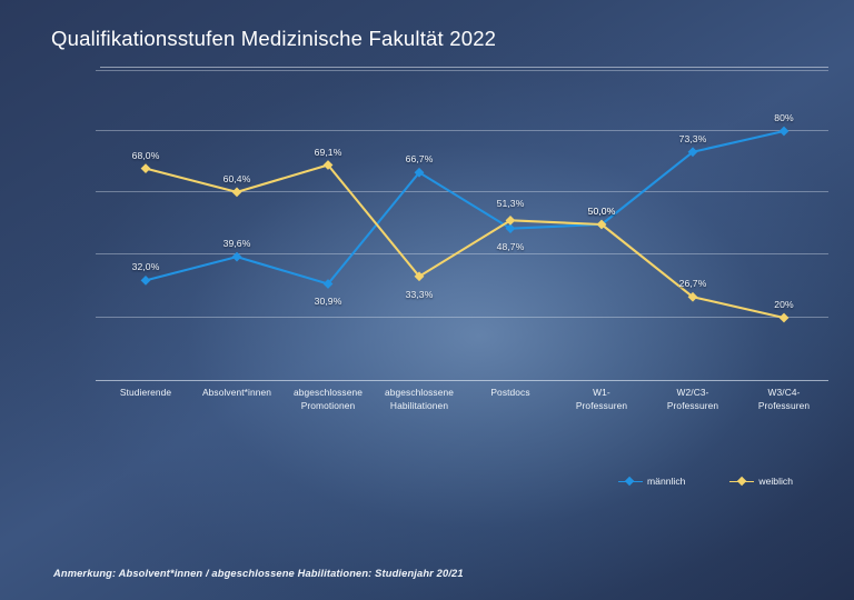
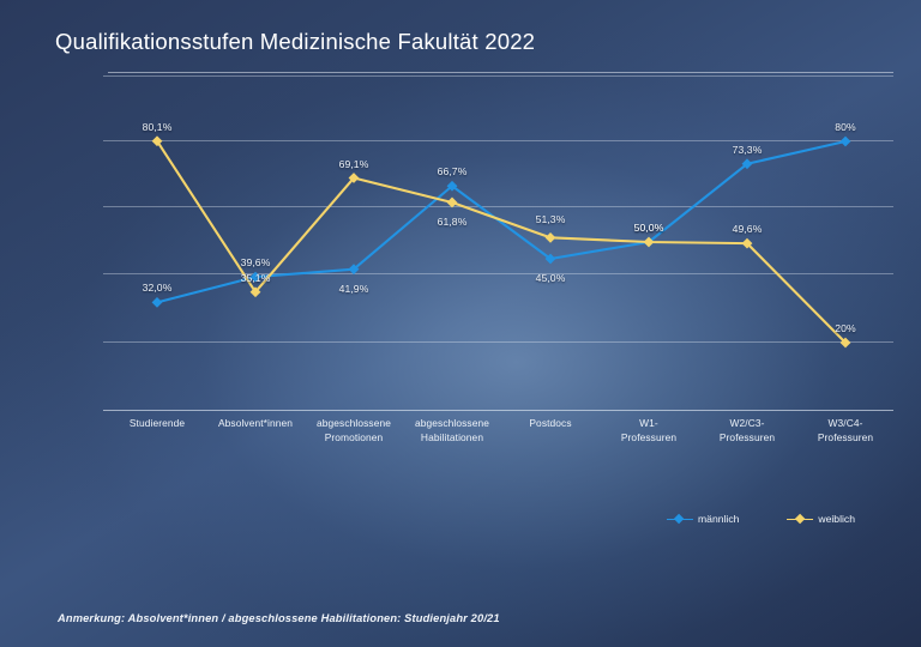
weiblich/Studierende: 68,0% -> 80,1%
weiblich/Absolvent*innen: 60,4% -> 35,1%
männlich/abgeschlossene Promotionen: 30,9% -> 41,9%
weiblich/abgeschlossene Habilitationen: 33,3% -> 61,8%
männlich/Postdocs: 48,7% -> 45,0%
weiblich/W2/C3- Professuren: 26,7% -> 49,6%
